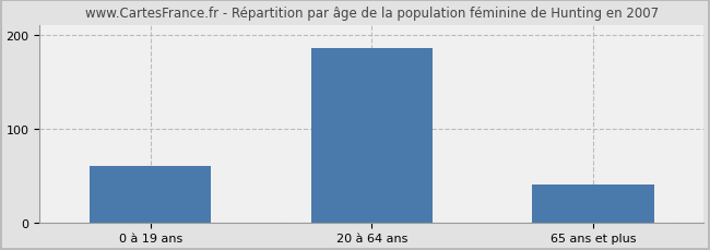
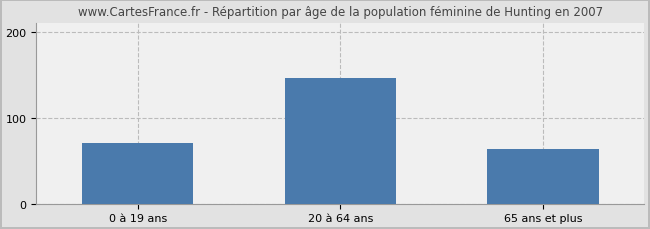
0 à 19 ans: 60 -> 70
20 à 64 ans: 185 -> 146
65 ans et plus: 40 -> 64
